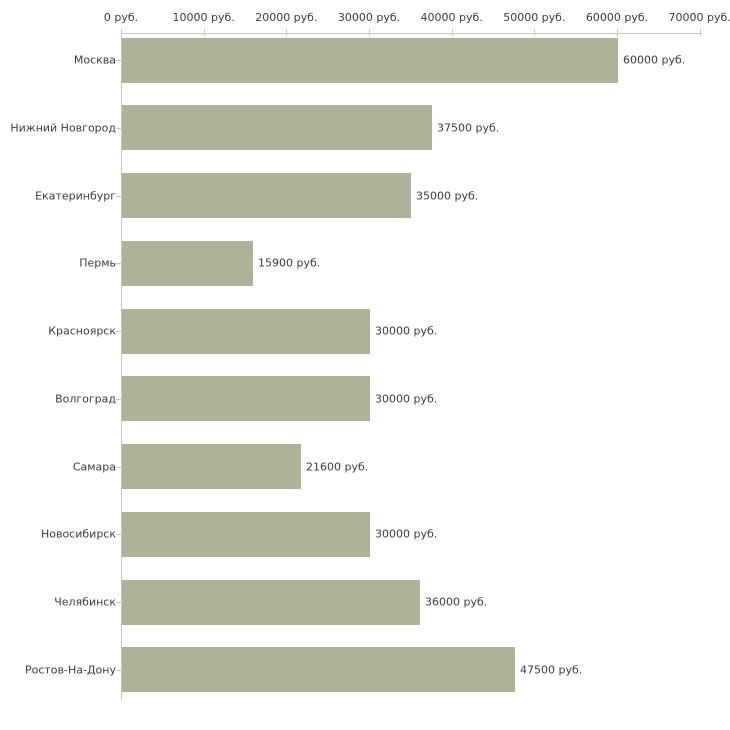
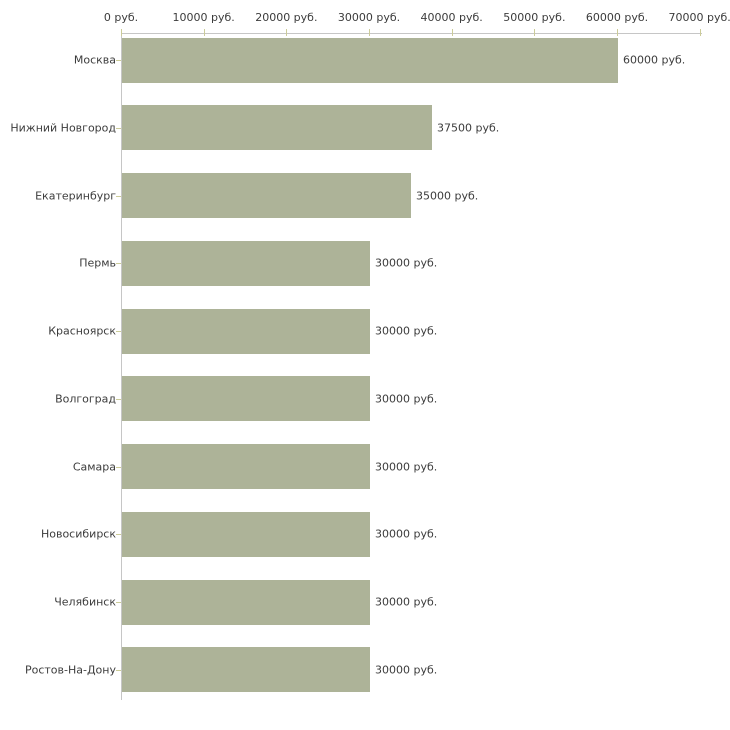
Пермь: 15900 -> 30000
Самара: 21600 -> 30000
Челябинск: 36000 -> 30000
Ростов-На-Дону: 47500 -> 30000
